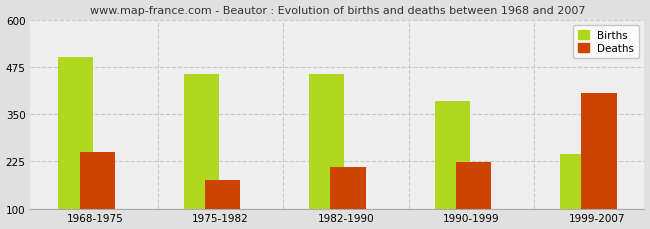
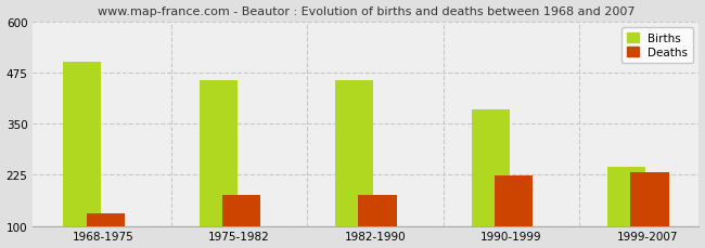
Deaths/1968-1975: 250 -> 130
Deaths/1982-1990: 210 -> 175
Deaths/1999-2007: 405 -> 232
